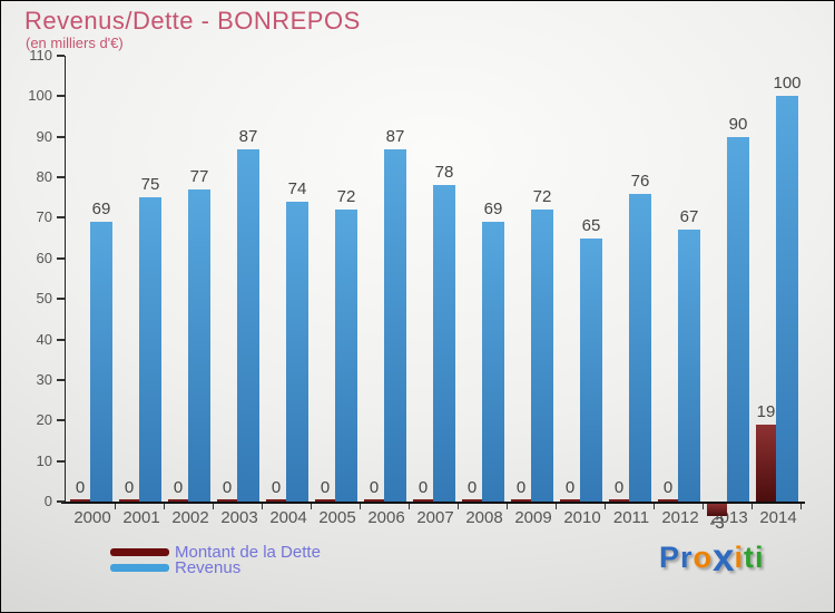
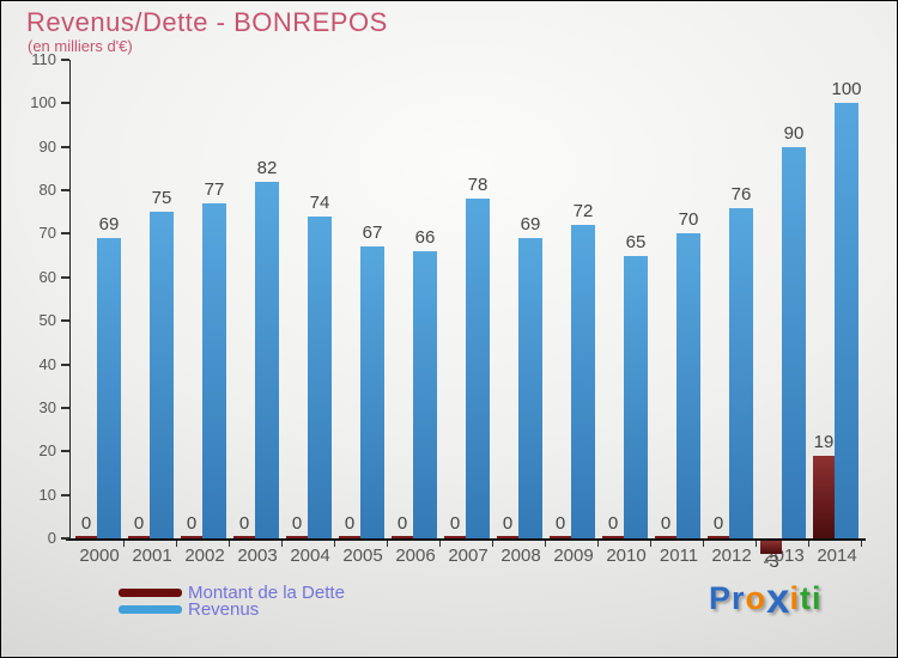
Revenus/2003: 87 -> 82
Revenus/2005: 72 -> 67
Revenus/2006: 87 -> 66
Revenus/2011: 76 -> 70
Revenus/2012: 67 -> 76
